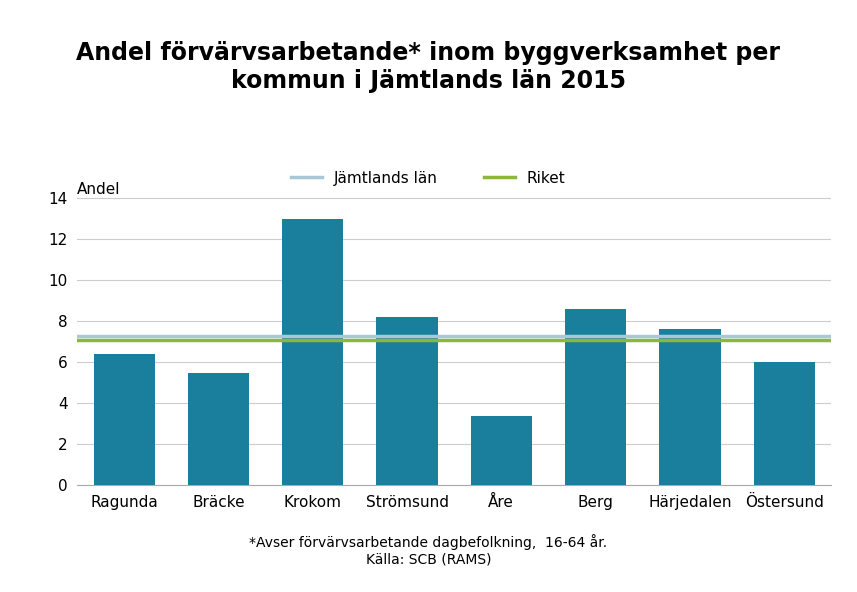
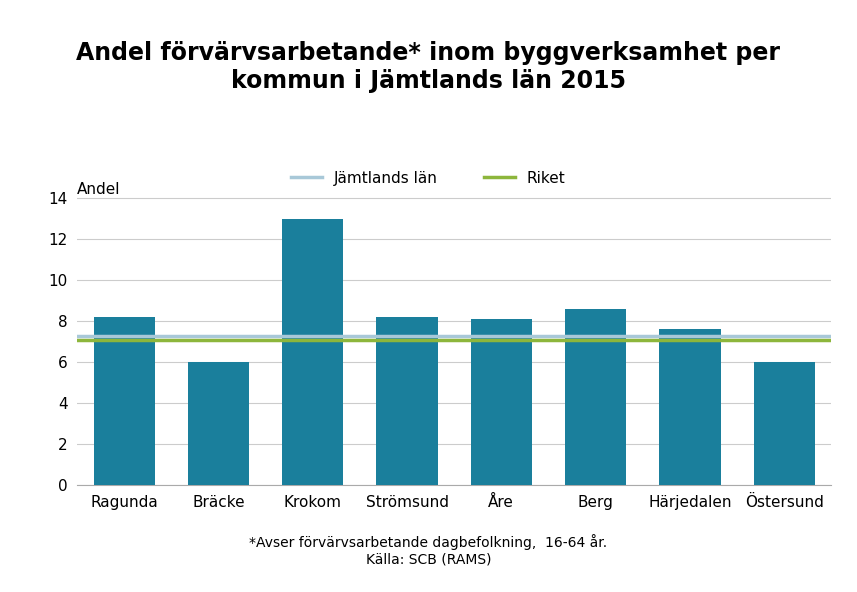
Ragunda: 6.4 -> 8.2
Bräcke: 5.5 -> 6.0
Åre: 3.4 -> 8.1
